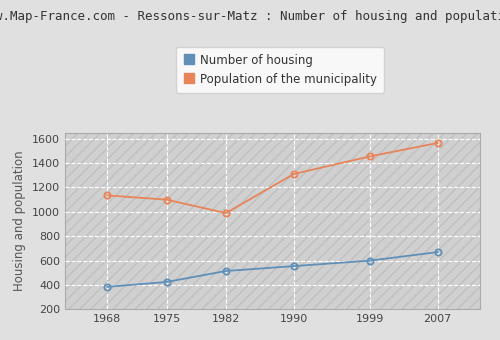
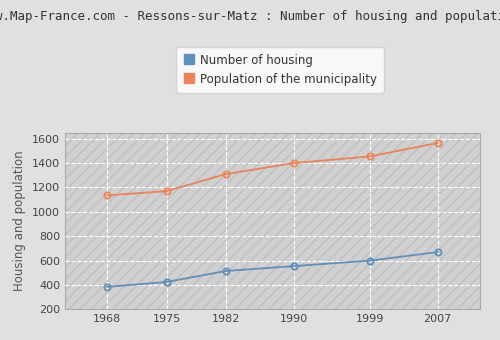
Population of the municipality/1975: 1100 -> 1170
Population of the municipality/1982: 990 -> 1310
Population of the municipality/1990: 1310 -> 1400
